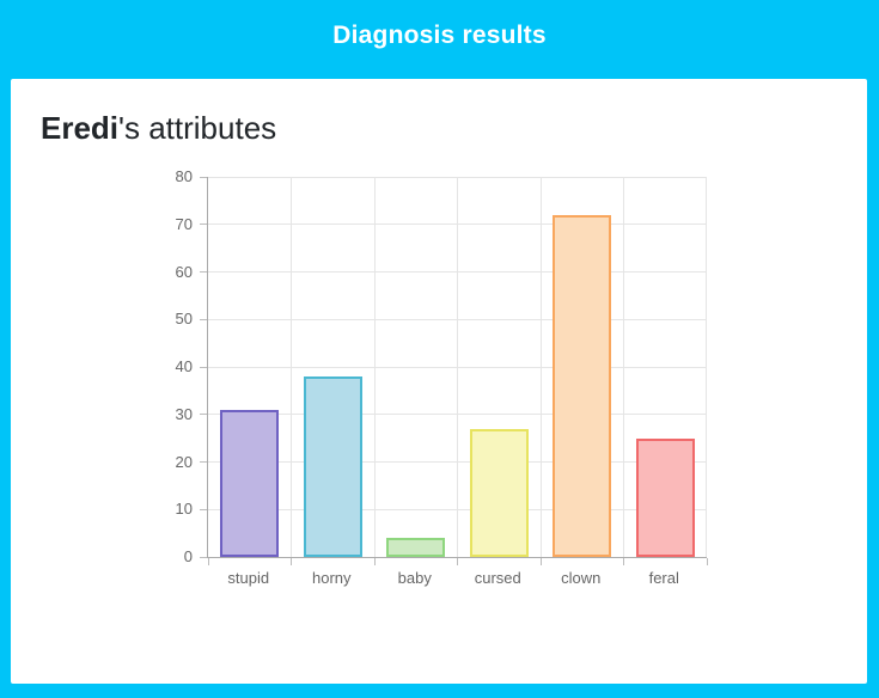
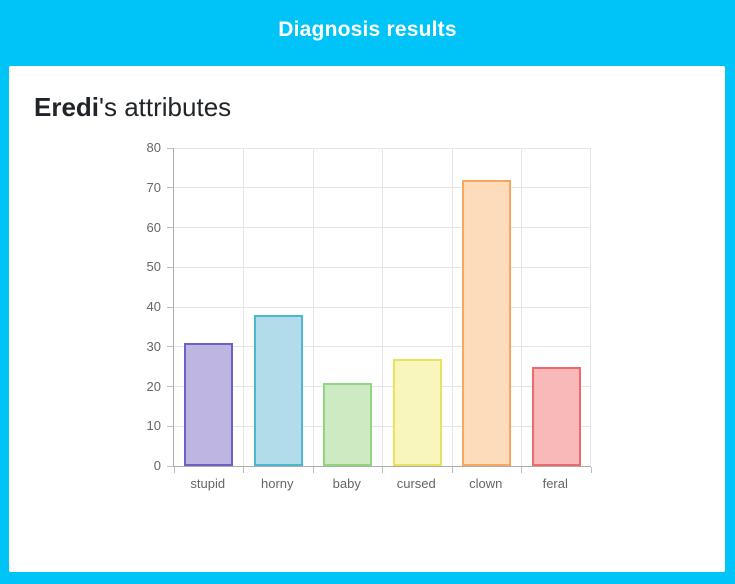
baby: 4 -> 21
